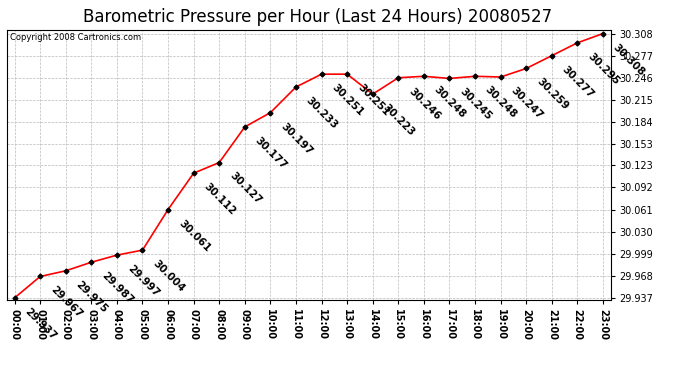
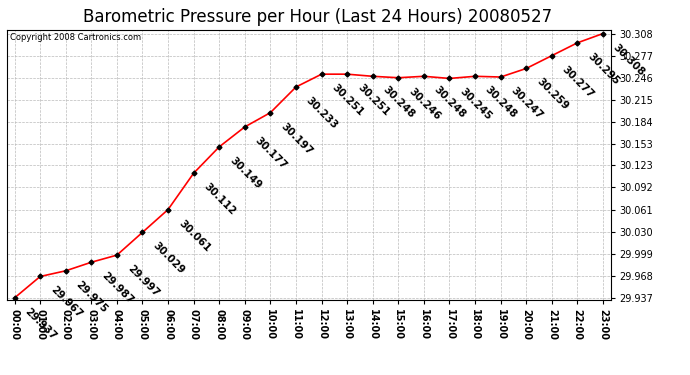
05:00: 30.004 -> 30.029
08:00: 30.127 -> 30.149
14:00: 30.223 -> 30.248
